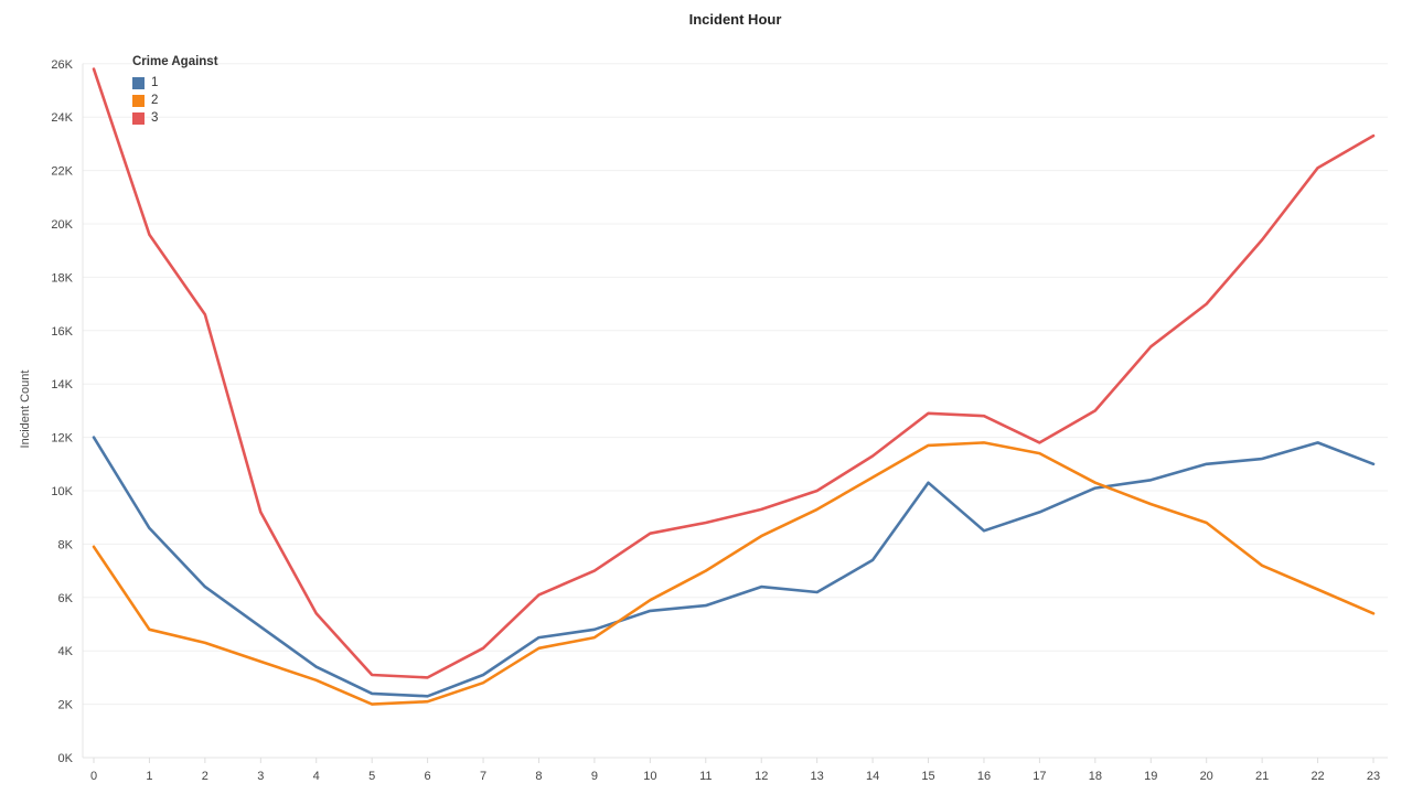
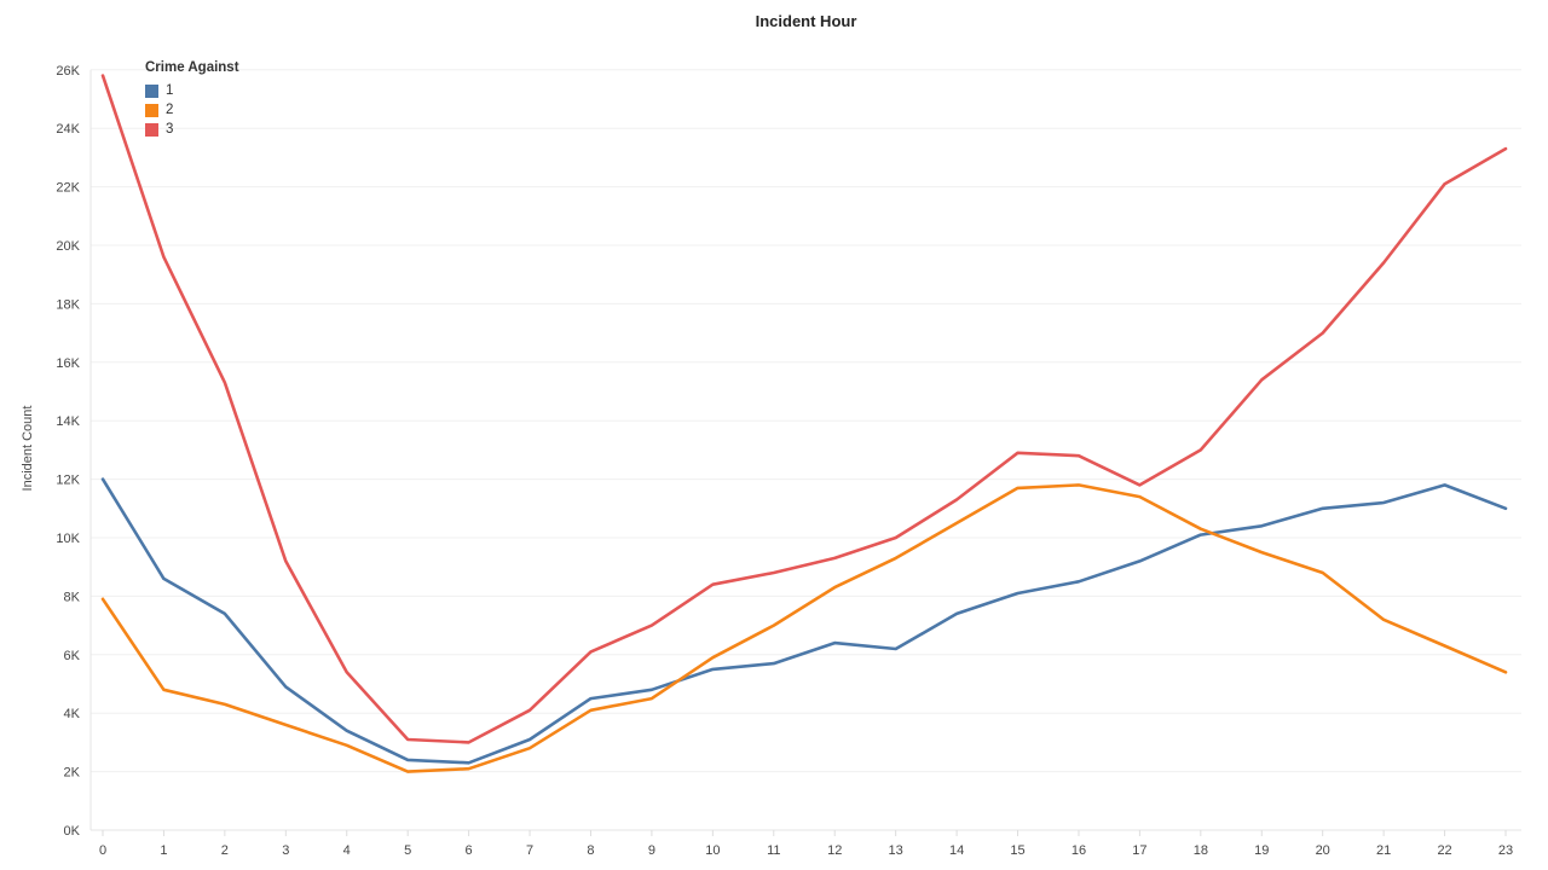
1/2: 6.4K -> 7.4K
3/2: 16.6K -> 15.3K
1/15: 10.3K -> 8.1K
